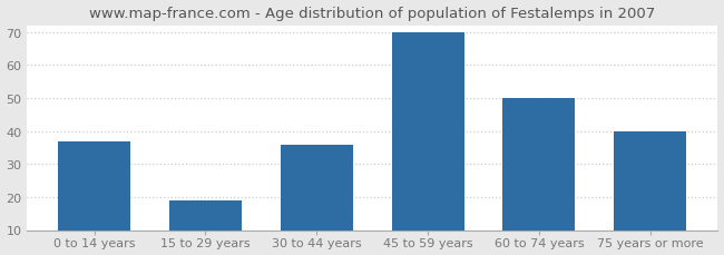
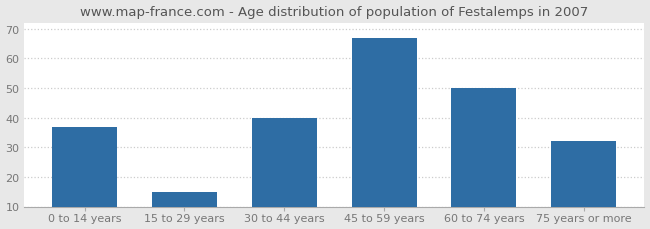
15 to 29 years: 19 -> 15
30 to 44 years: 36 -> 40
45 to 59 years: 70 -> 67
75 years or more: 40 -> 32
